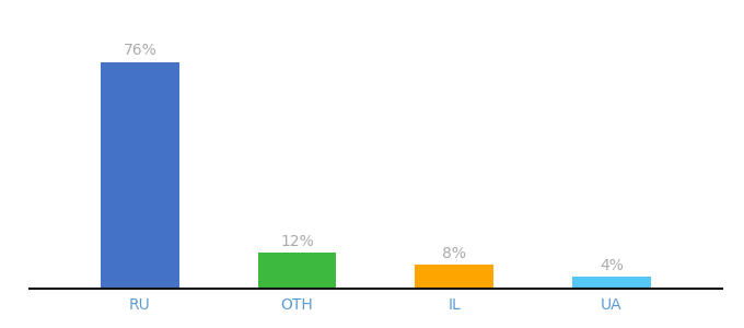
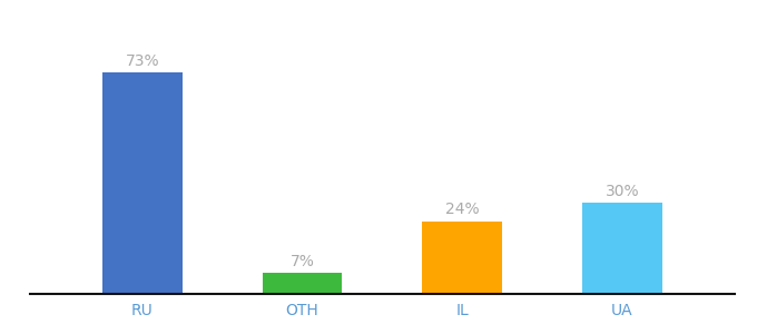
RU: 76% -> 73%
OTH: 12% -> 7%
IL: 8% -> 24%
UA: 4% -> 30%
